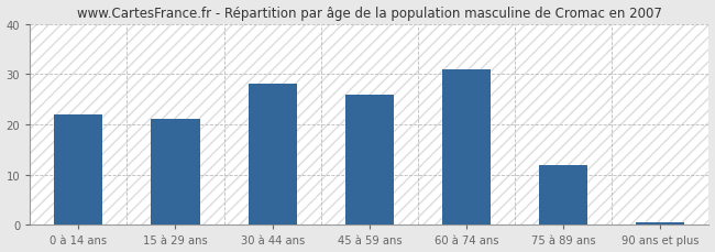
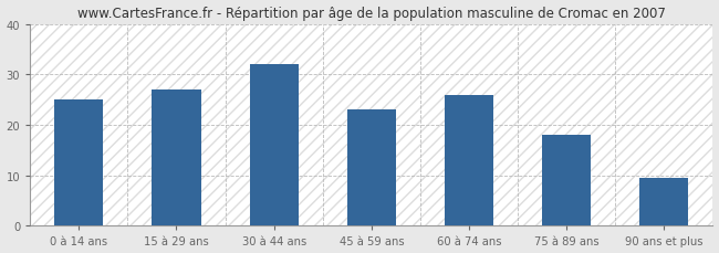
0 à 14 ans: 22.0 -> 25.0
15 à 29 ans: 21.0 -> 27.0
30 à 44 ans: 28.0 -> 32.0
45 à 59 ans: 26.0 -> 23.0
60 à 74 ans: 31.0 -> 26.0
75 à 89 ans: 12.0 -> 18.0
90 ans et plus: 0.5 -> 9.5
